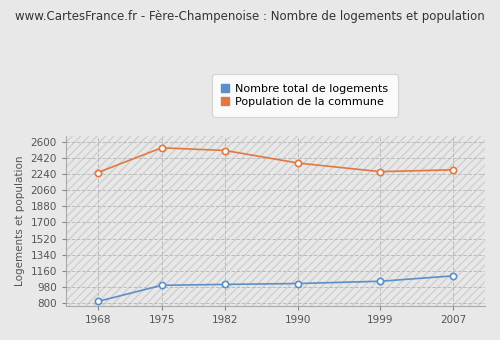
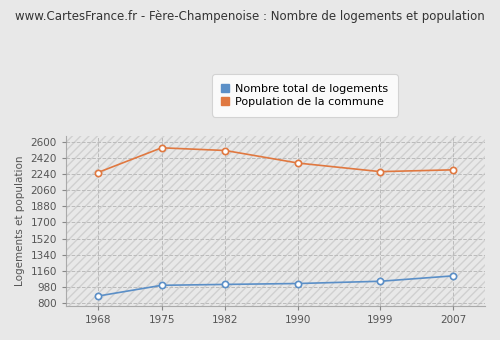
Nombre total de logements/1968: 820 -> 880
